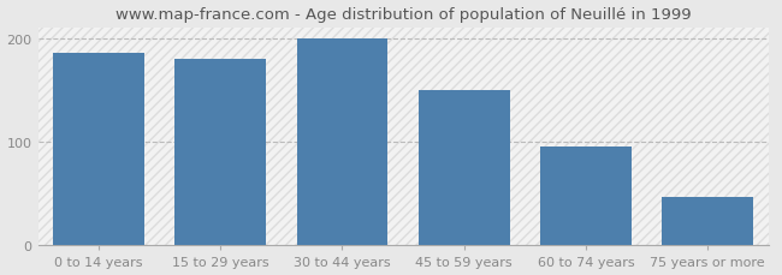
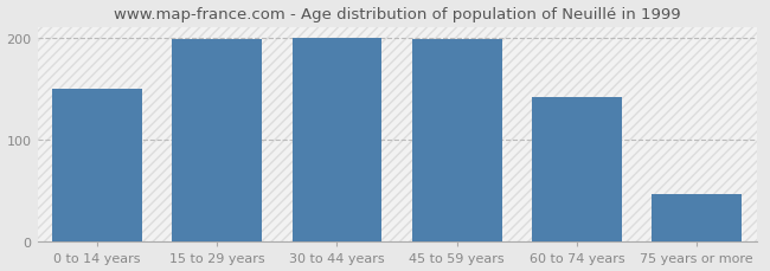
0 to 14 years: 185 -> 150
15 to 29 years: 180 -> 198
45 to 59 years: 150 -> 198
60 to 74 years: 95 -> 142
